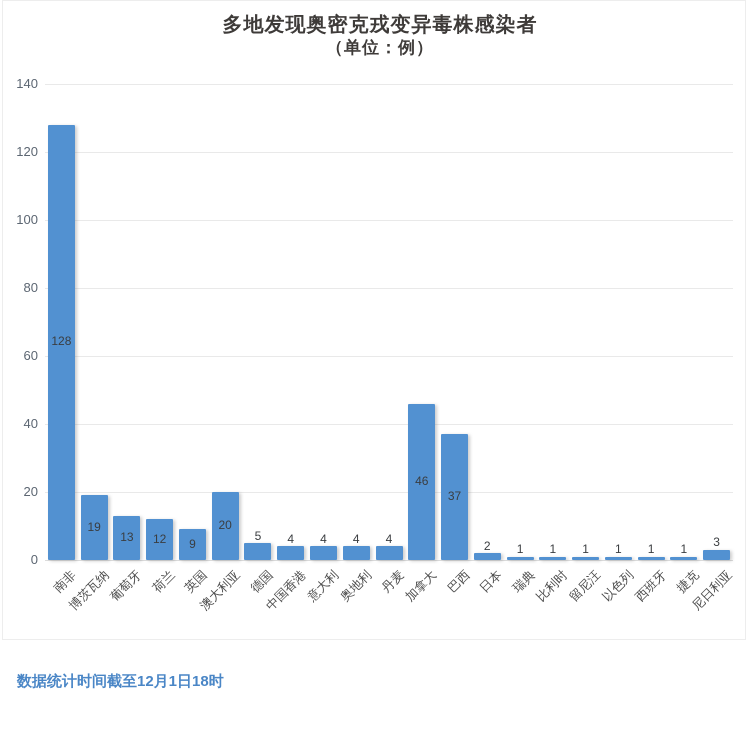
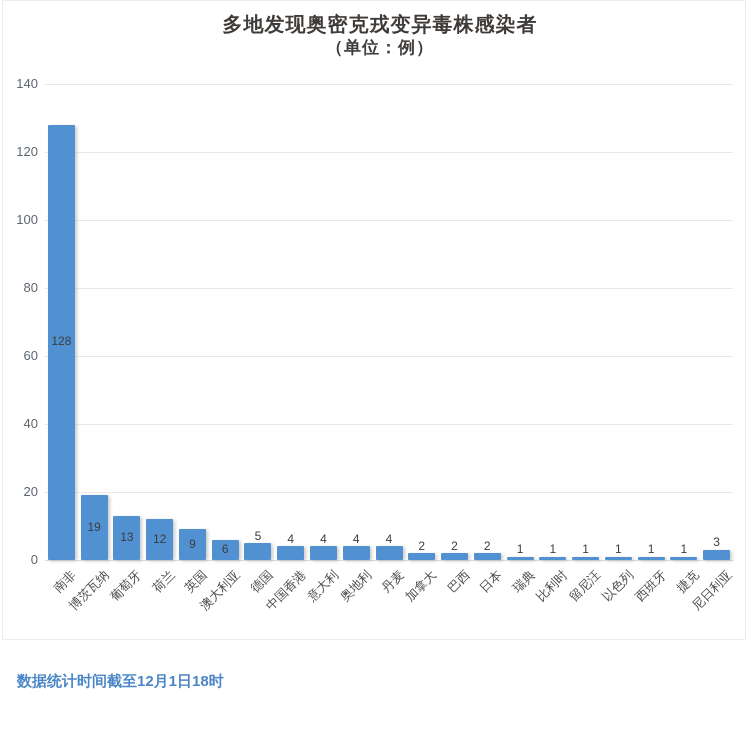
澳大利亚: 20 -> 6
加拿大: 46 -> 2
巴西: 37 -> 2
